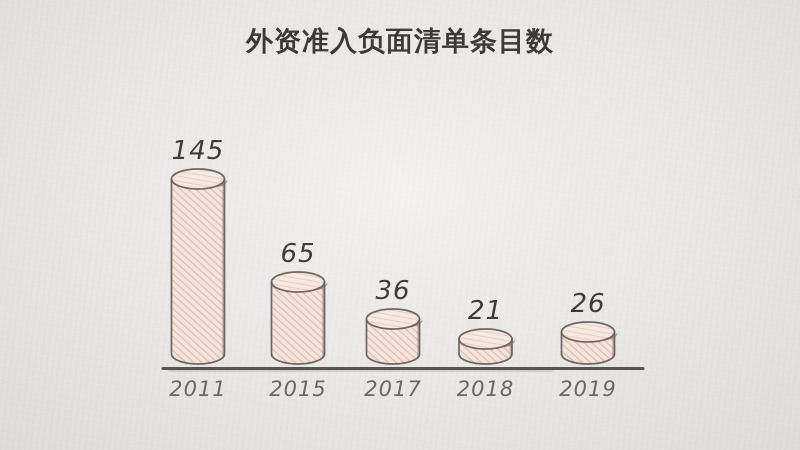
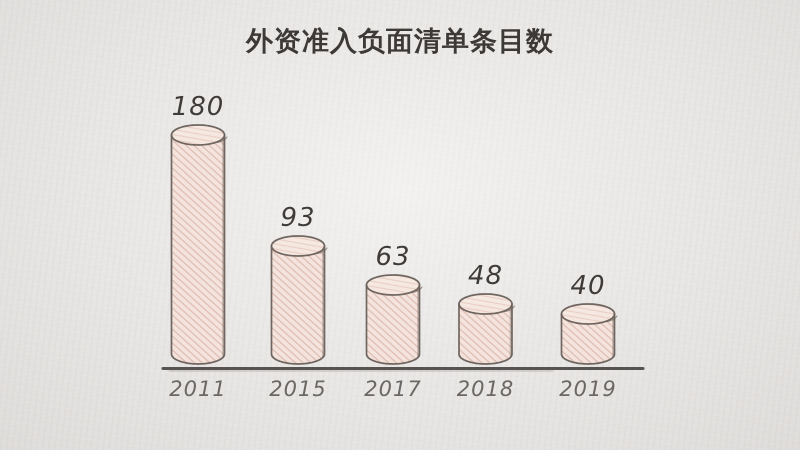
2011: 145 -> 180
2015: 65 -> 93
2017: 36 -> 63
2018: 21 -> 48
2019: 26 -> 40
